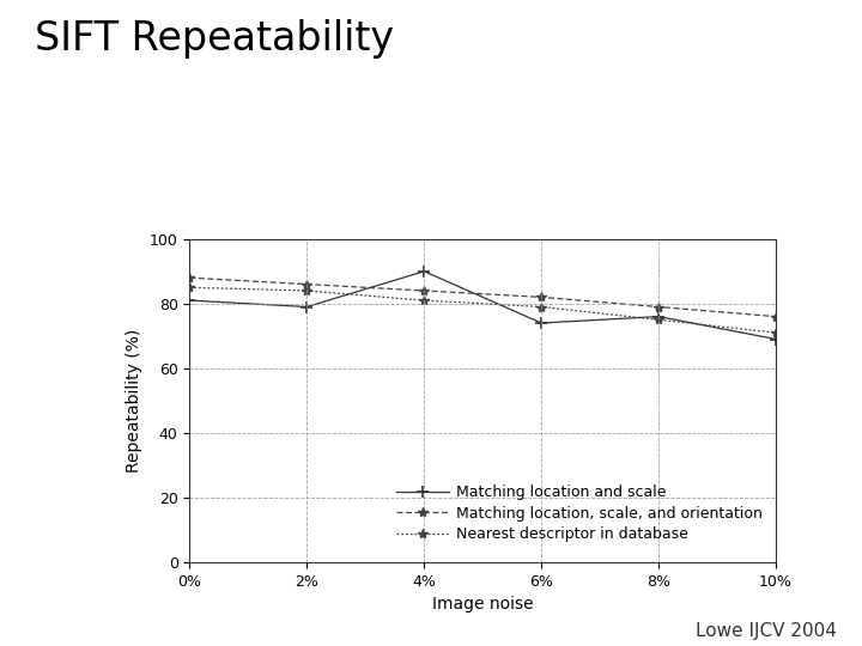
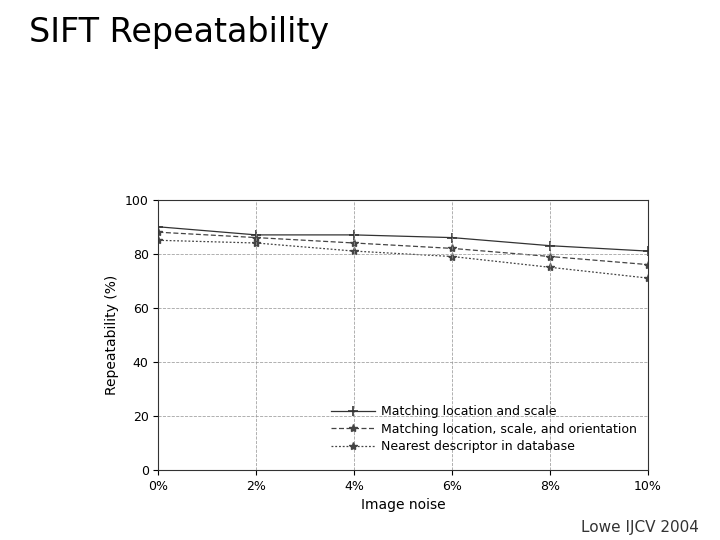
Matching location and scale/0%: 81 -> 90
Matching location and scale/2%: 79 -> 87
Matching location and scale/4%: 90 -> 87
Matching location and scale/6%: 74 -> 86
Matching location and scale/8%: 76 -> 83
Matching location and scale/10%: 69 -> 81
